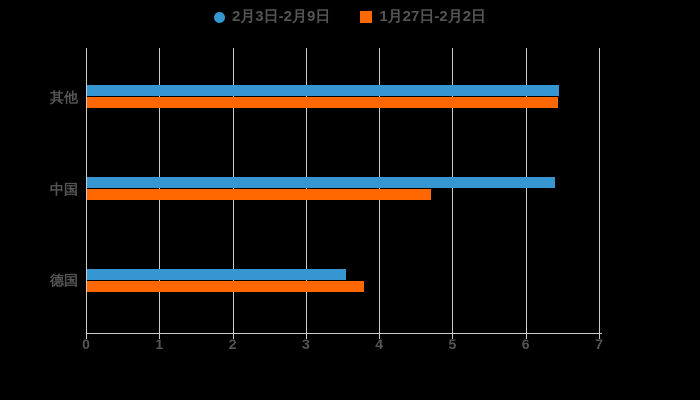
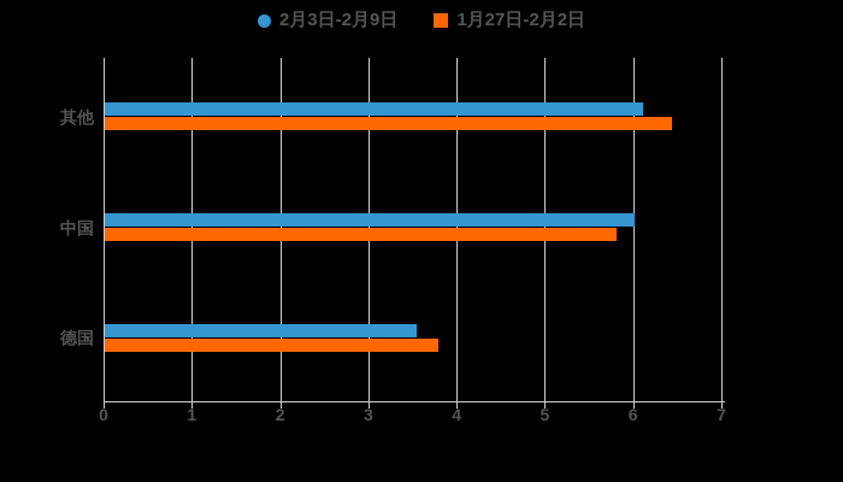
2月3日-2月9日/其他: 6.4 -> 6.1
2月3日-2月9日/中国: 6.4 -> 6.0
1月27日-2月2日/中国: 4.7 -> 5.8
